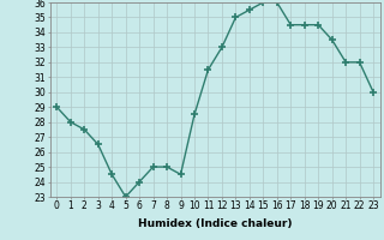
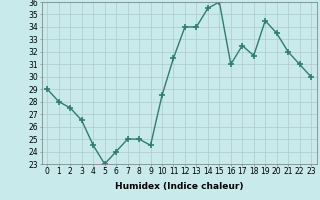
12: 33.0 -> 34.0
13: 35.0 -> 34.0
16: 36.0 -> 31.0
17: 34.5 -> 32.5
18: 34.5 -> 31.7
22: 32.0 -> 31.0
